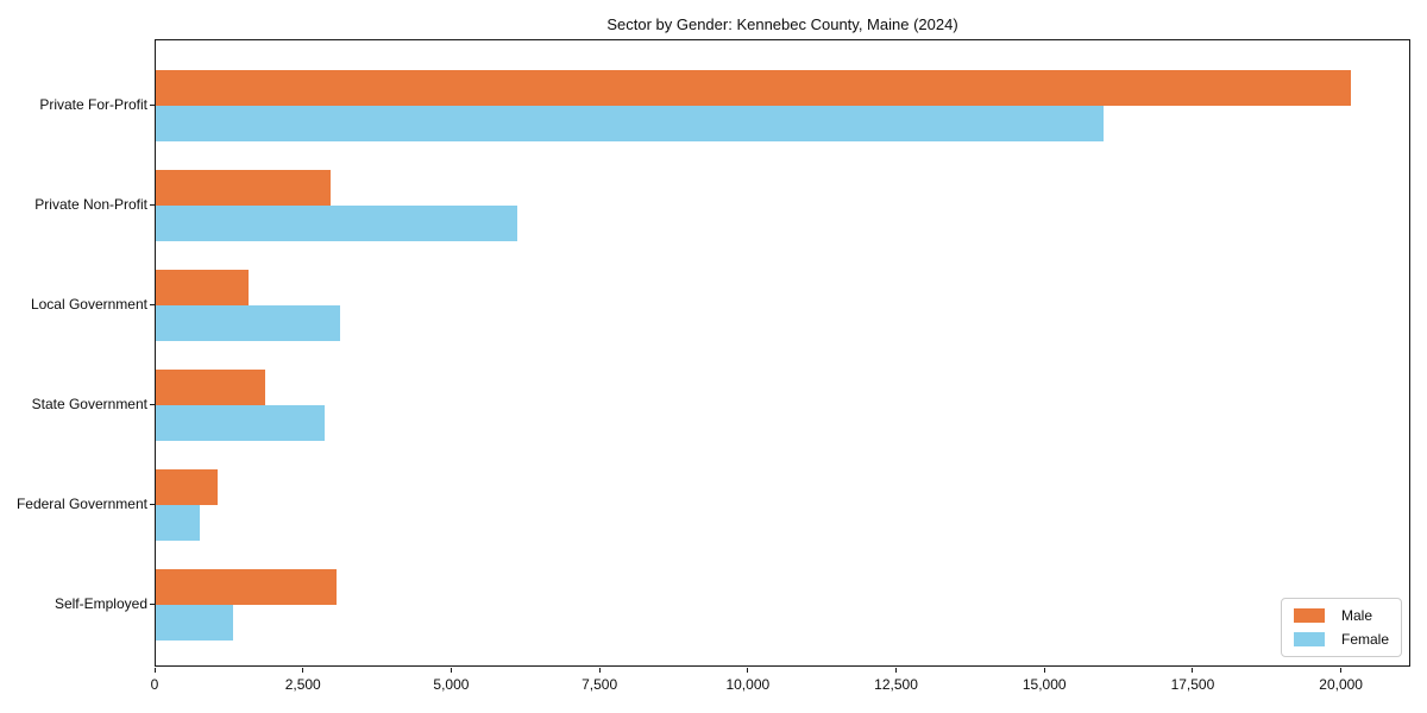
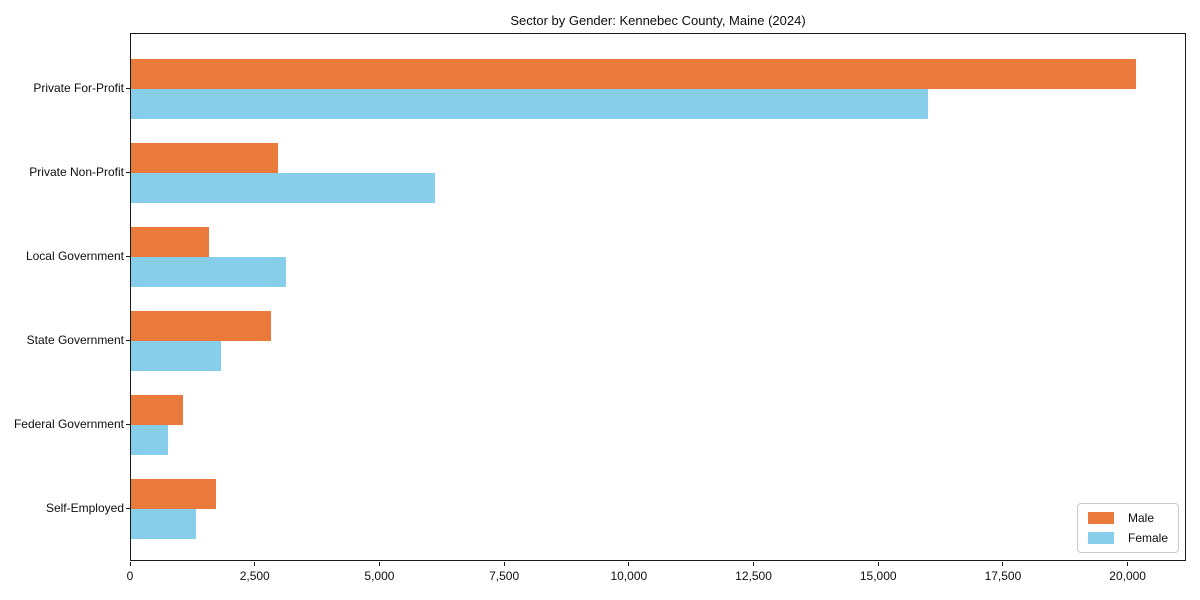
Male/State Government: 1800 -> 2800
Female/State Government: 2800 -> 1800
Male/Self-Employed: 3000 -> 1700
